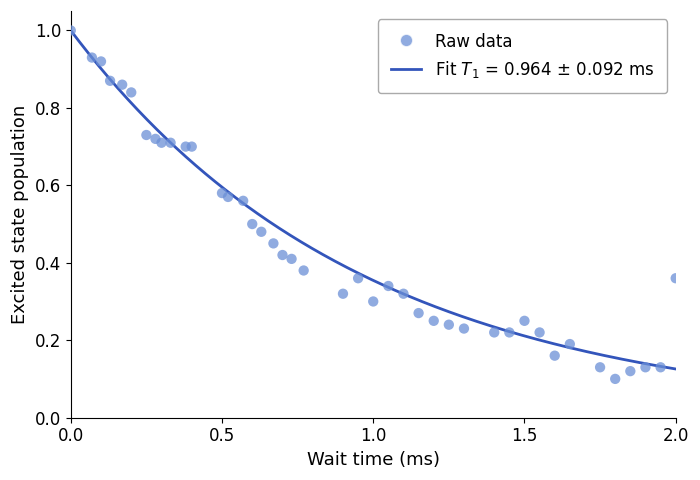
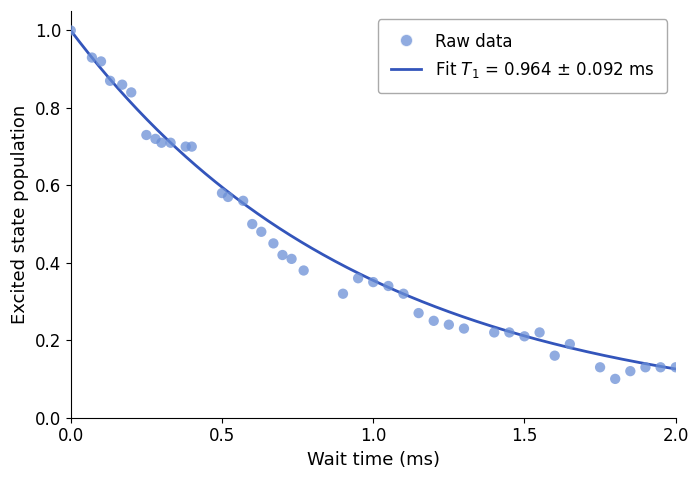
Raw data/1.0: 0.30 -> 0.35
Raw data/1.5: 0.25 -> 0.21
Raw data/2.0: 0.36 -> 0.13
